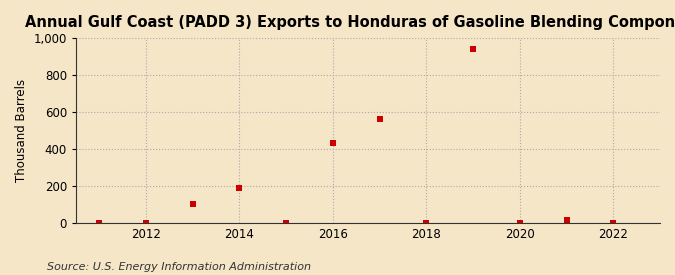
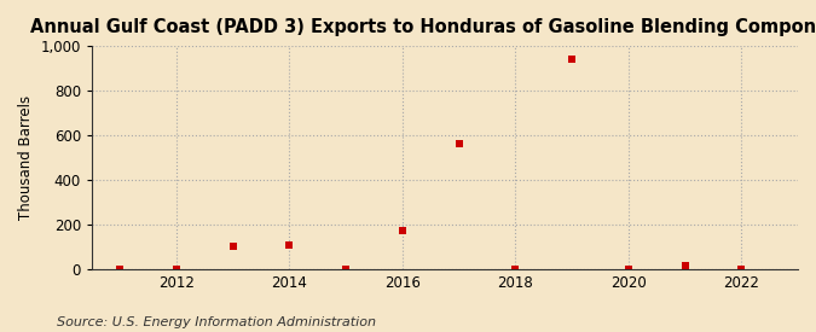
2014: 190 -> 110
2016: 430 -> 170
